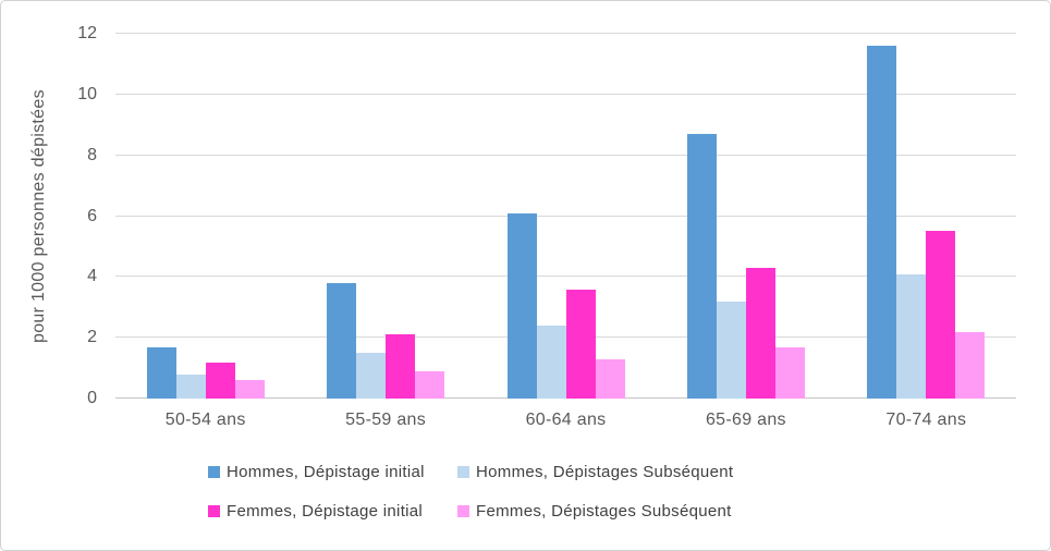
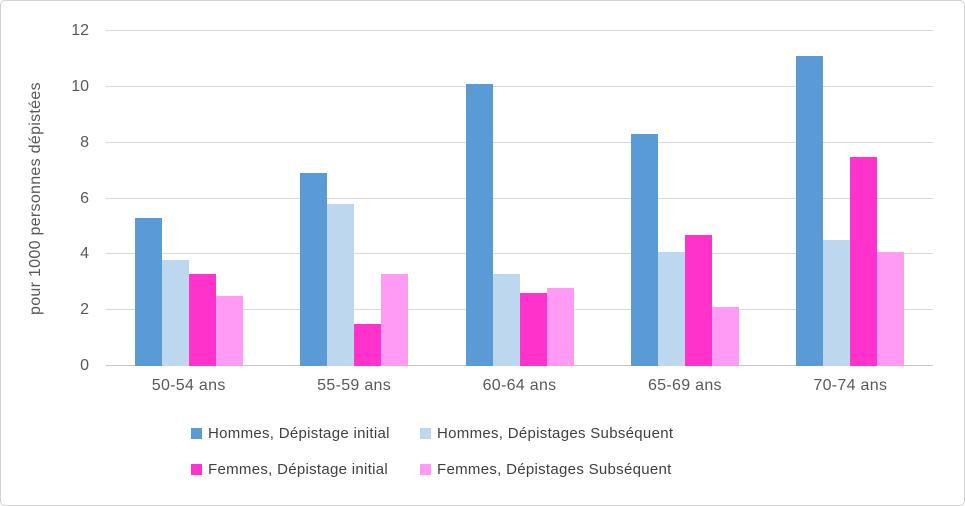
Hommes, Dépistage initial/50-54 ans: 1.7 -> 5.3
Hommes, Dépistages Subséquent/50-54 ans: 0.8 -> 3.8
Femmes, Dépistage initial/50-54 ans: 1.2 -> 3.3
Femmes, Dépistages Subséquent/50-54 ans: 0.6 -> 2.5
Hommes, Dépistage initial/55-59 ans: 3.8 -> 6.9
Hommes, Dépistages Subséquent/55-59 ans: 1.5 -> 5.8
Femmes, Dépistage initial/55-59 ans: 2.1 -> 1.5
Femmes, Dépistages Subséquent/55-59 ans: 0.9 -> 3.3
Hommes, Dépistage initial/60-64 ans: 6.1 -> 10.1
Hommes, Dépistages Subséquent/60-64 ans: 2.4 -> 3.3
Femmes, Dépistage initial/60-64 ans: 3.6 -> 2.6
Femmes, Dépistages Subséquent/60-64 ans: 1.3 -> 2.8
Hommes, Dépistage initial/65-69 ans: 8.7 -> 8.3
Hommes, Dépistages Subséquent/65-69 ans: 3.2 -> 4.1
Femmes, Dépistage initial/65-69 ans: 4.3 -> 4.7
Femmes, Dépistages Subséquent/65-69 ans: 1.7 -> 2.1
Hommes, Dépistage initial/70-74 ans: 11.6 -> 11.1
Hommes, Dépistages Subséquent/70-74 ans: 4.1 -> 4.5
Femmes, Dépistage initial/70-74 ans: 5.5 -> 7.5
Femmes, Dépistages Subséquent/70-74 ans: 2.2 -> 4.1
